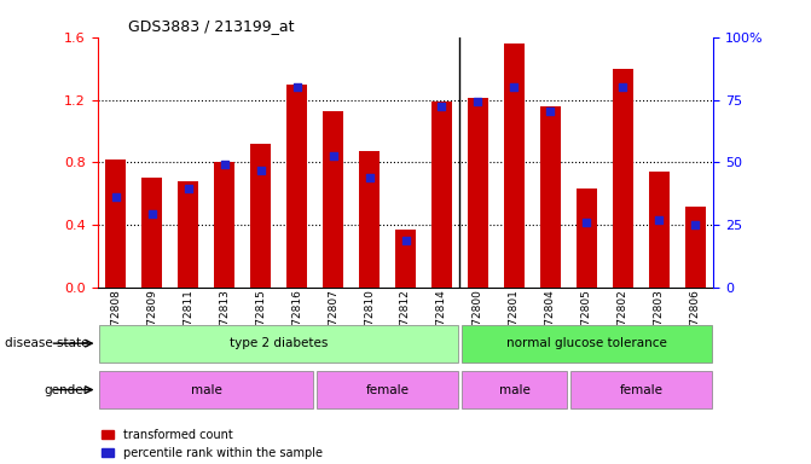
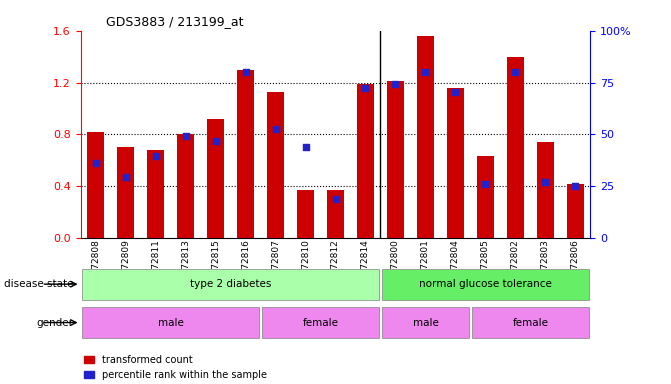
transformed count/GSM572810: 0.87 -> 0.37
transformed count/GSM572806: 0.52 -> 0.42
